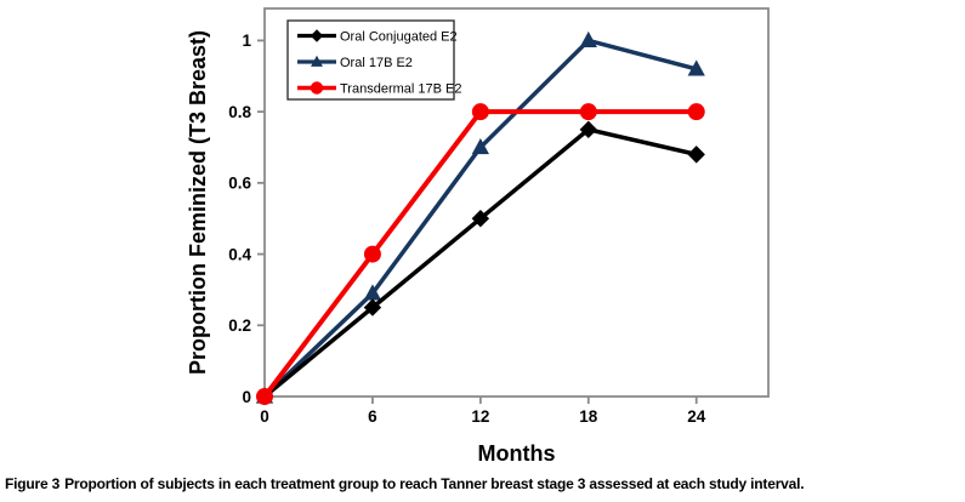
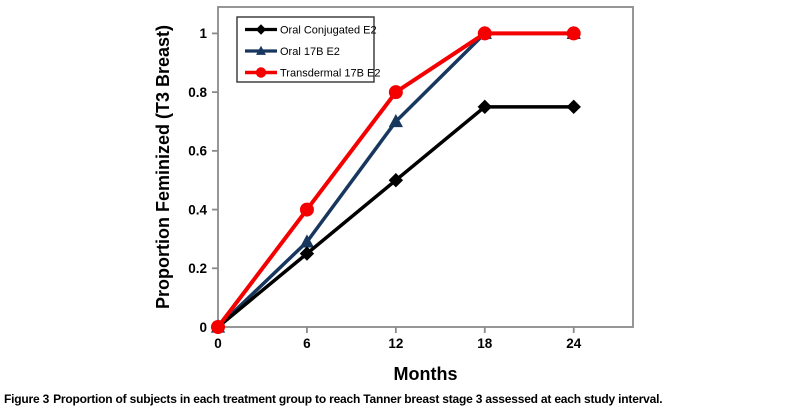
Transdermal 17B E2/18: 0.8 -> 1.0
Oral Conjugated E2/24: 0.68 -> 0.75
Oral 17B E2/24: 0.92 -> 1.00
Transdermal 17B E2/24: 0.8 -> 1.0
